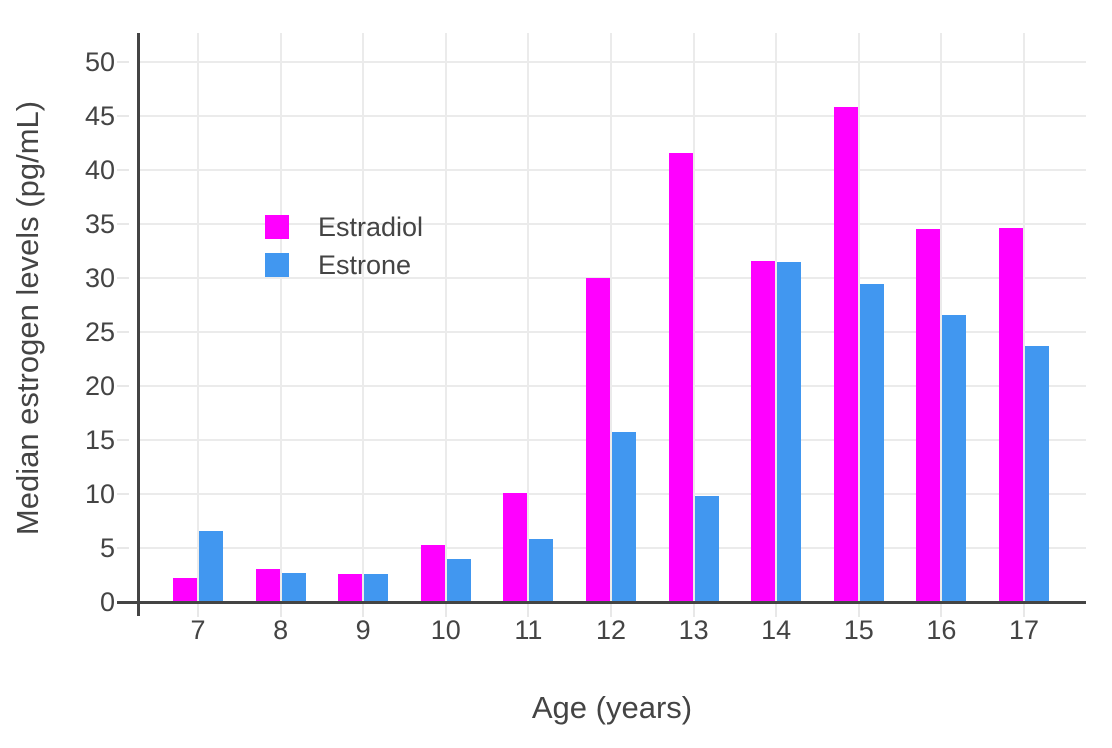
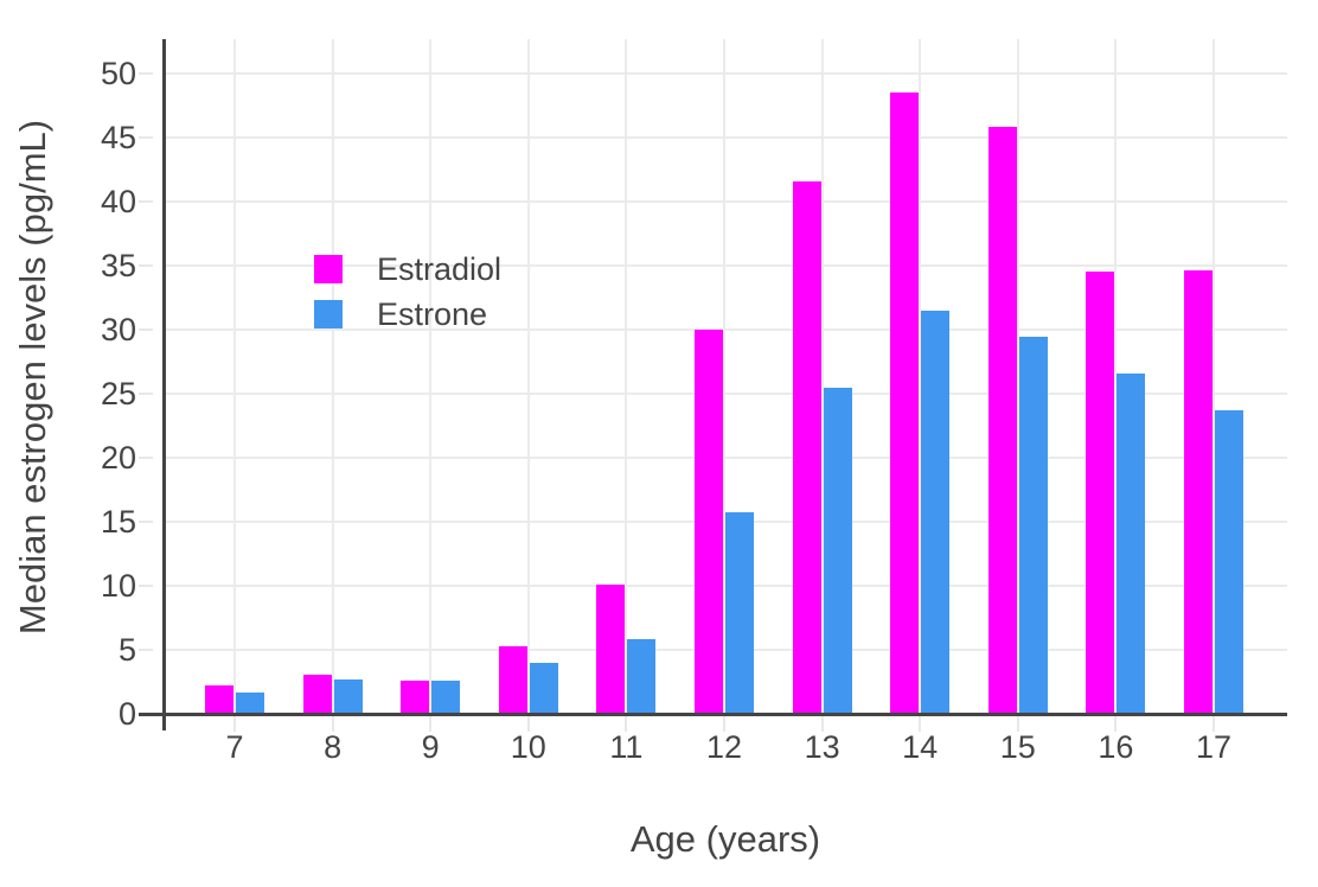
Estrone/7: 6.6 -> 1.7
Estrone/13: 9.8 -> 25.5
Estradiol/14: 31.6 -> 48.5
